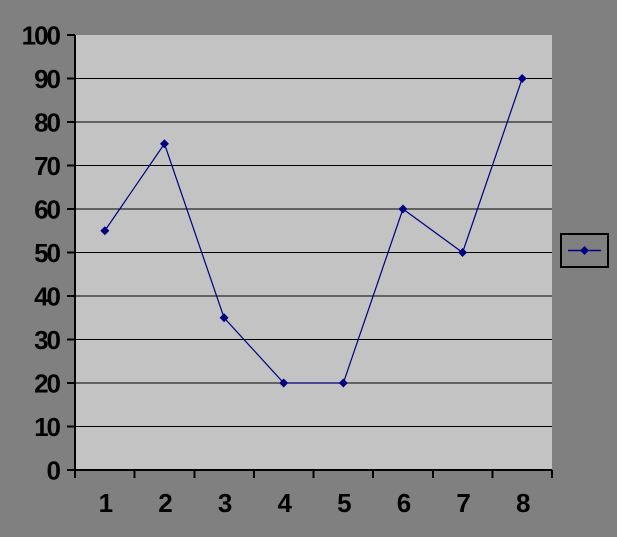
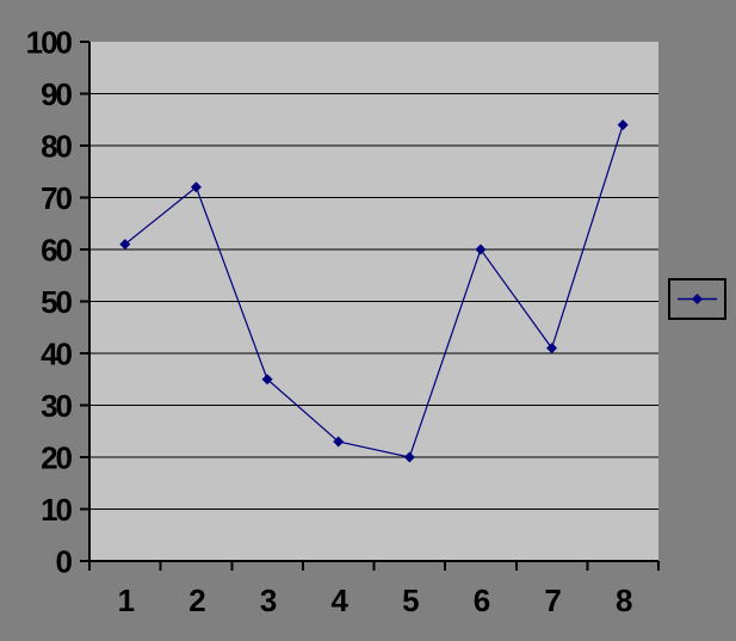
1: 55 -> 61
2: 75 -> 72
4: 20 -> 23
7: 50 -> 41
8: 90 -> 84
